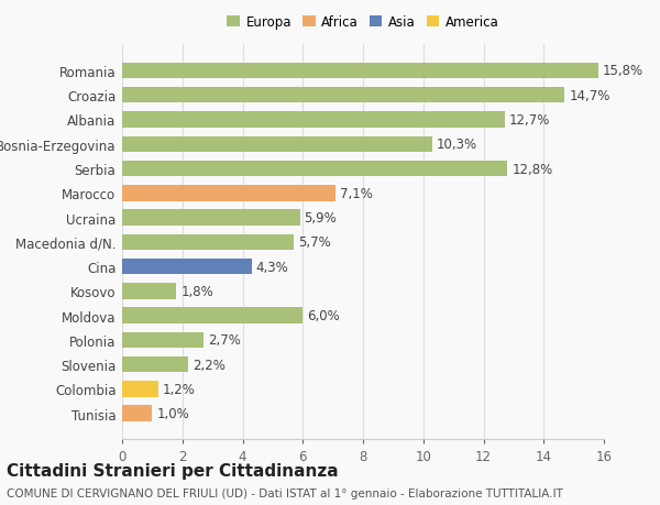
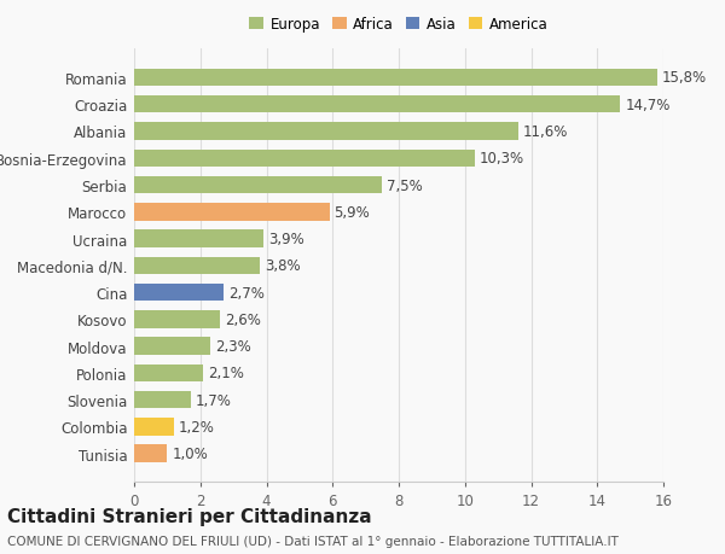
Albania: 12,7% -> 11,6%
Serbia: 12,8% -> 7,5%
Marocco: 7,1% -> 5,9%
Ucraina: 5,9% -> 3,9%
Macedonia d/N.: 5,7% -> 3,8%
Cina: 4,3% -> 2,7%
Kosovo: 1,8% -> 2,6%
Moldova: 6,0% -> 2,3%
Polonia: 2,7% -> 2,1%
Slovenia: 2,2% -> 1,7%
